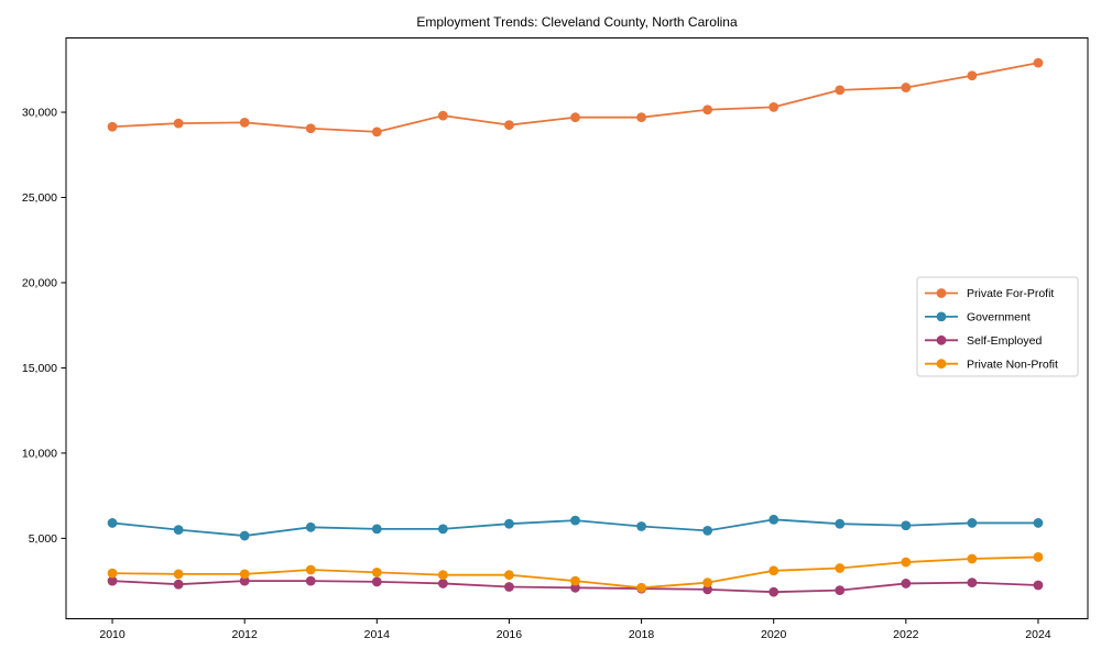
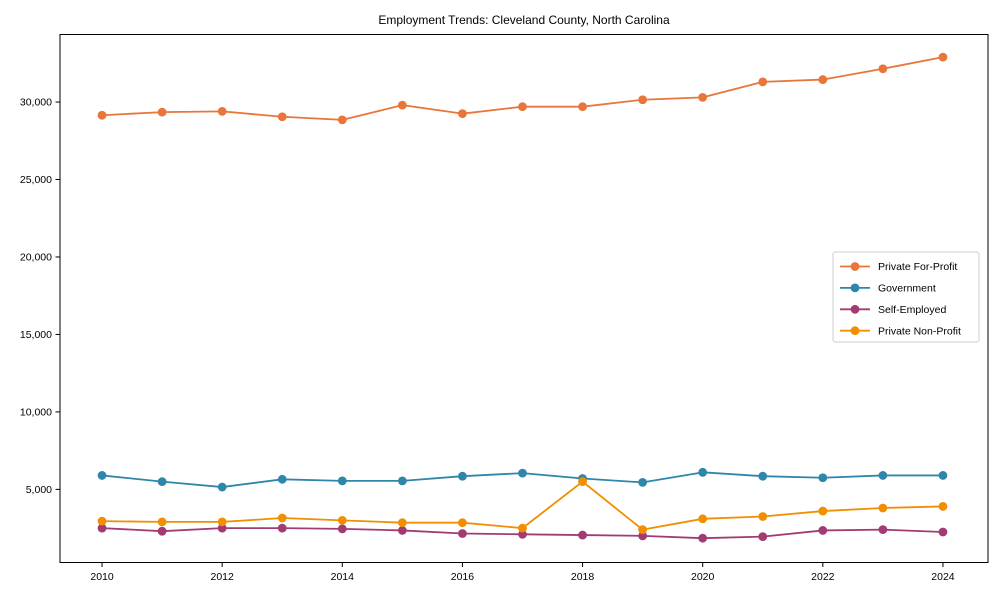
Private Non-Profit/2018: 2100 -> 5500
